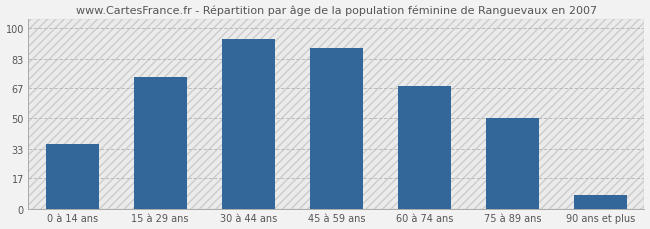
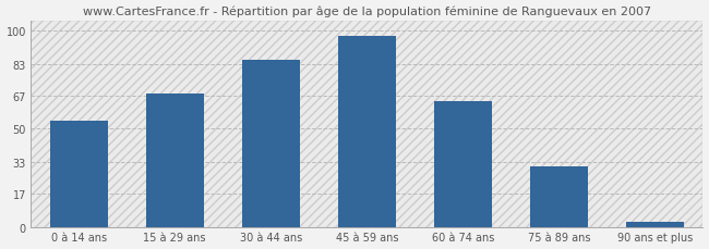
0 à 14 ans: 36 -> 54
15 à 29 ans: 73 -> 68
30 à 44 ans: 94 -> 85
45 à 59 ans: 89 -> 97
60 à 74 ans: 68 -> 64
75 à 89 ans: 50 -> 31
90 ans et plus: 8 -> 3
